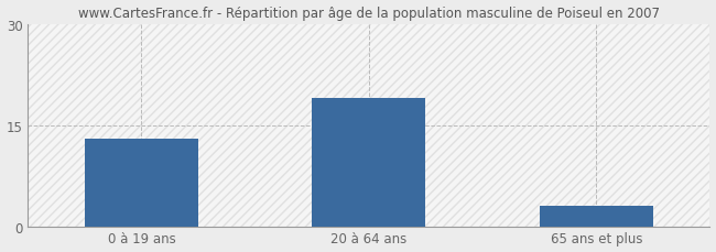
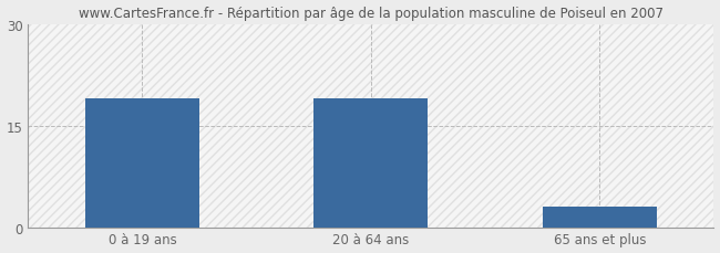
0 à 19 ans: 13 -> 19
